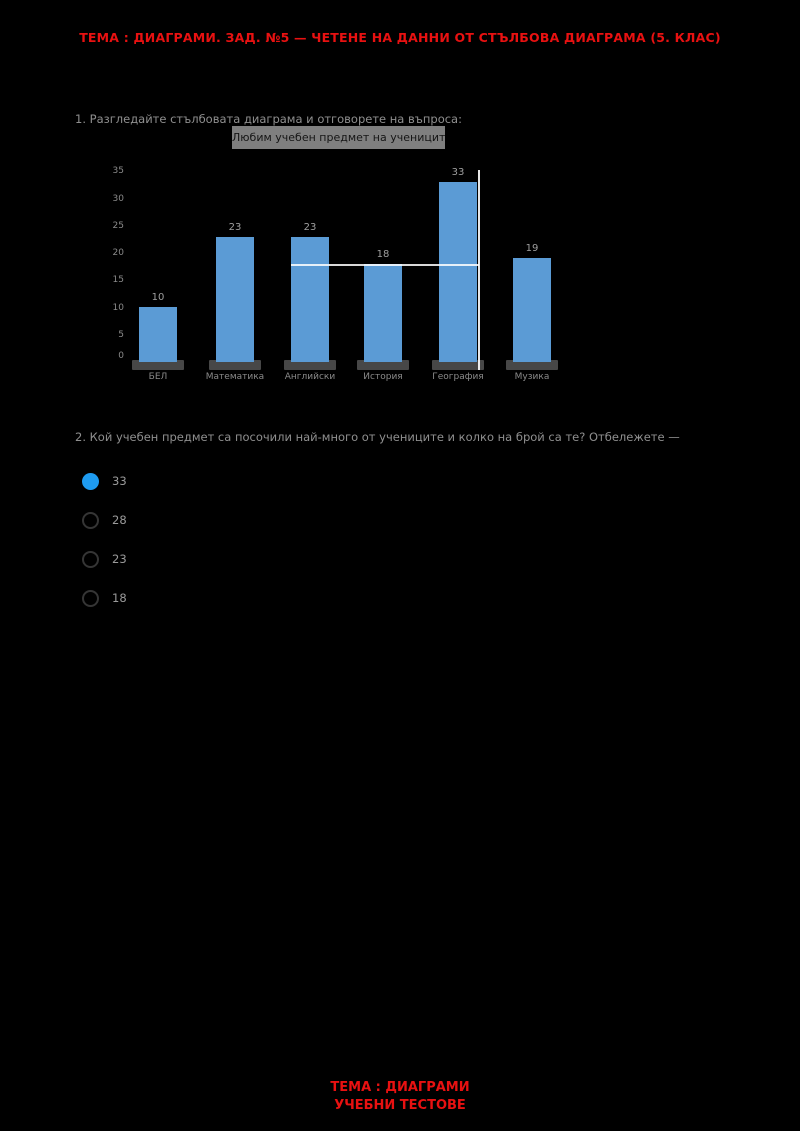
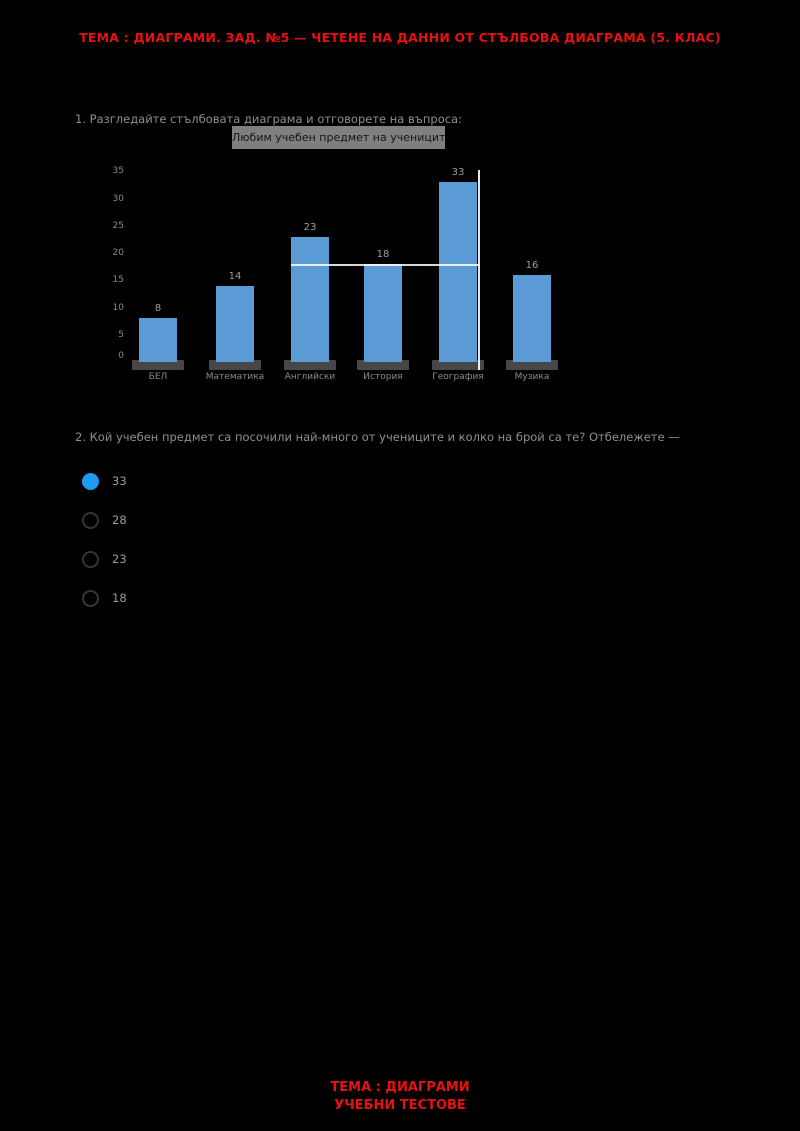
БЕЛ: 10 -> 8
Математика: 23 -> 14
Музика: 19 -> 16
